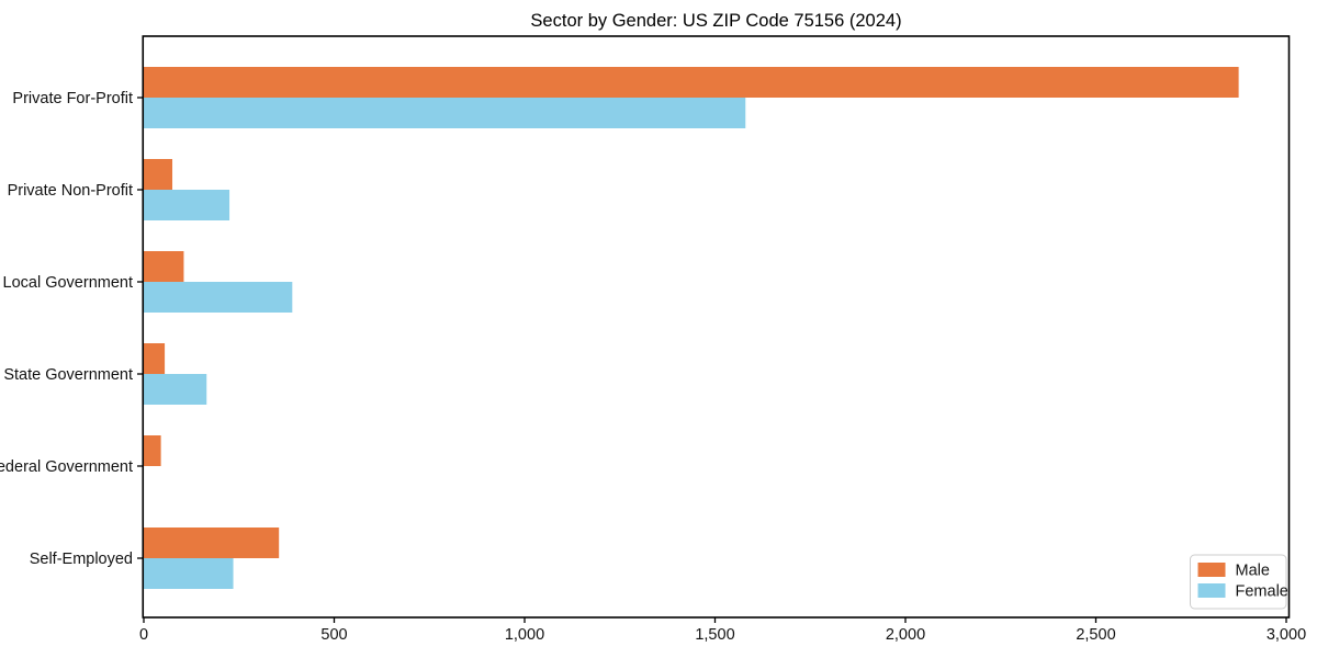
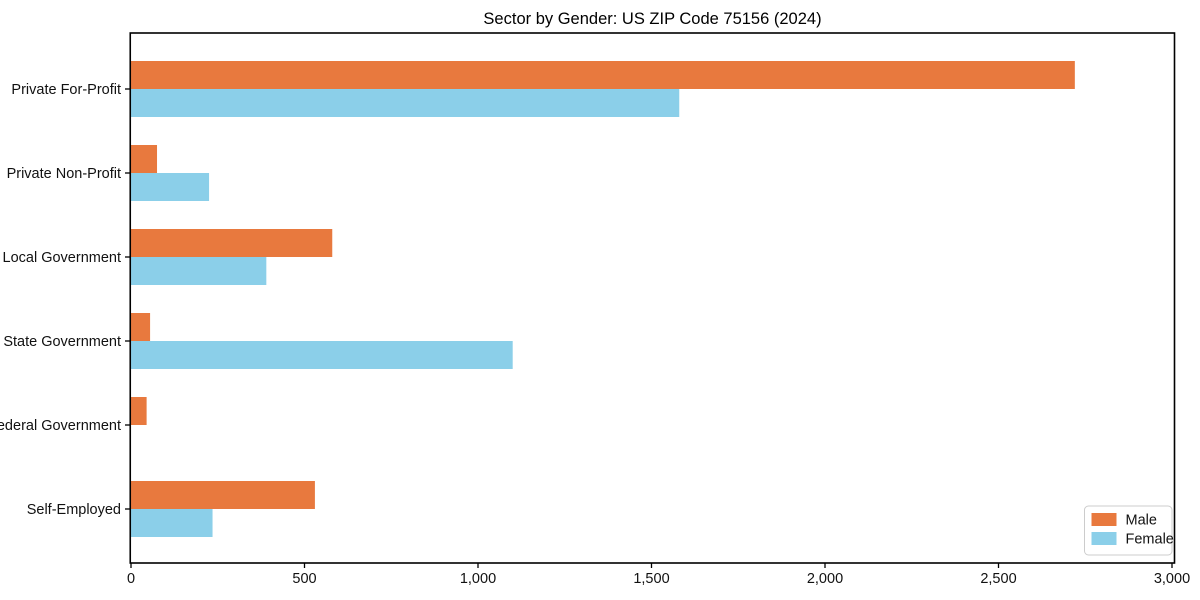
Male/Private For-Profit: 2880 -> 2720
Male/Local Government: 100 -> 580
Female/State Government: 160 -> 1100
Male/Self-Employed: 360 -> 530
